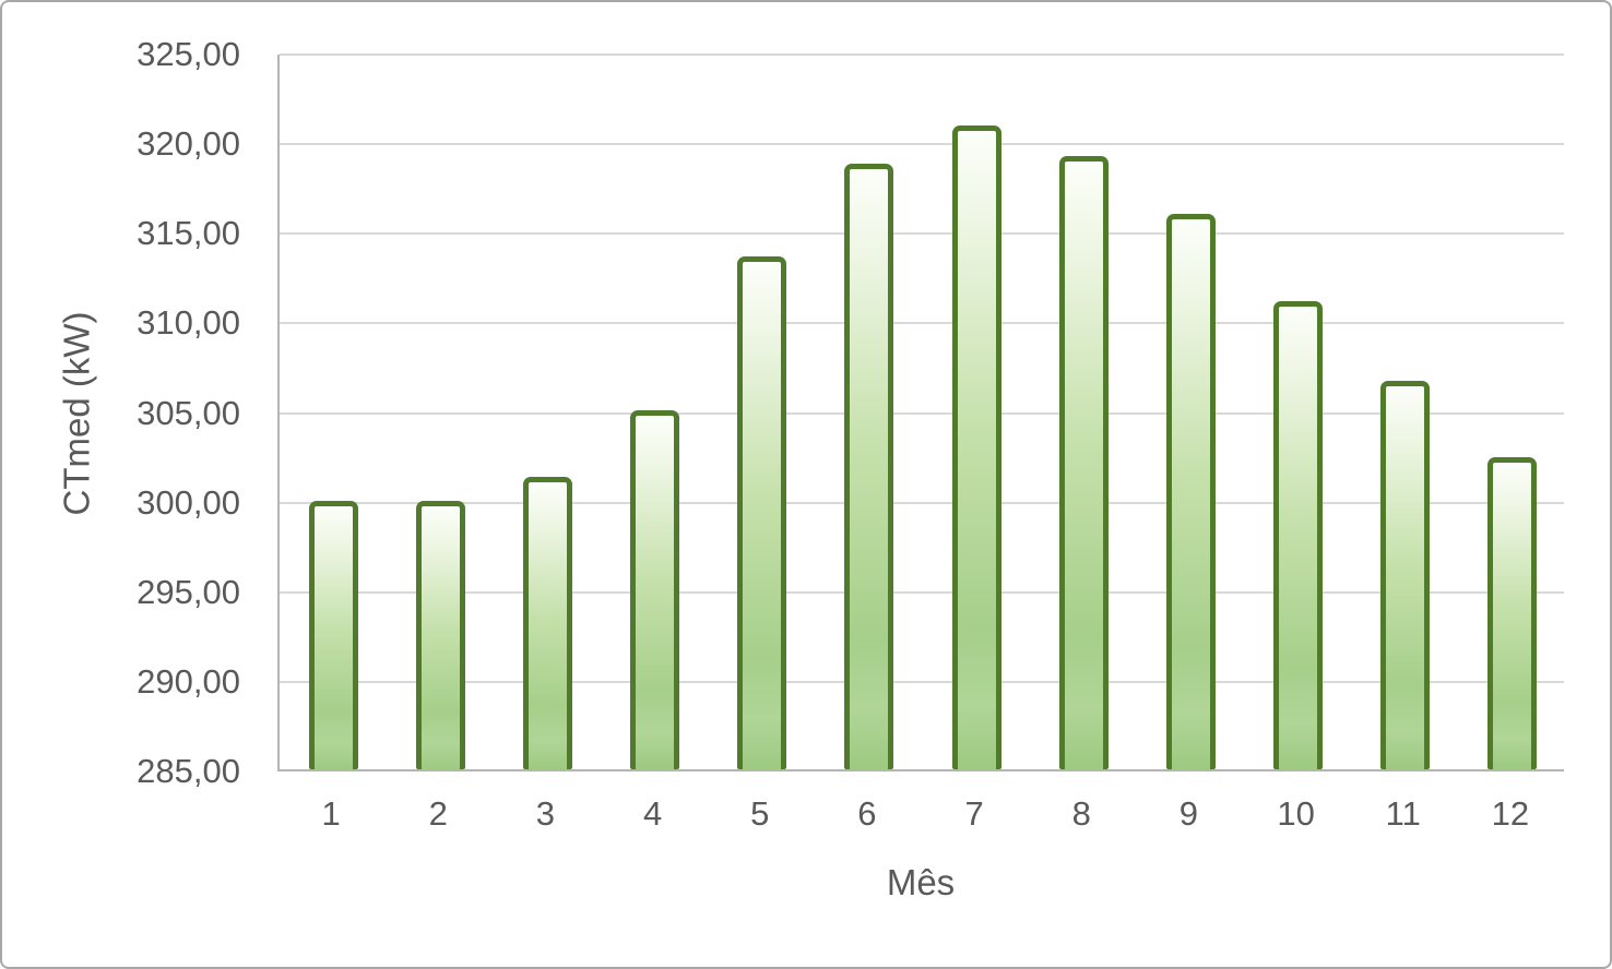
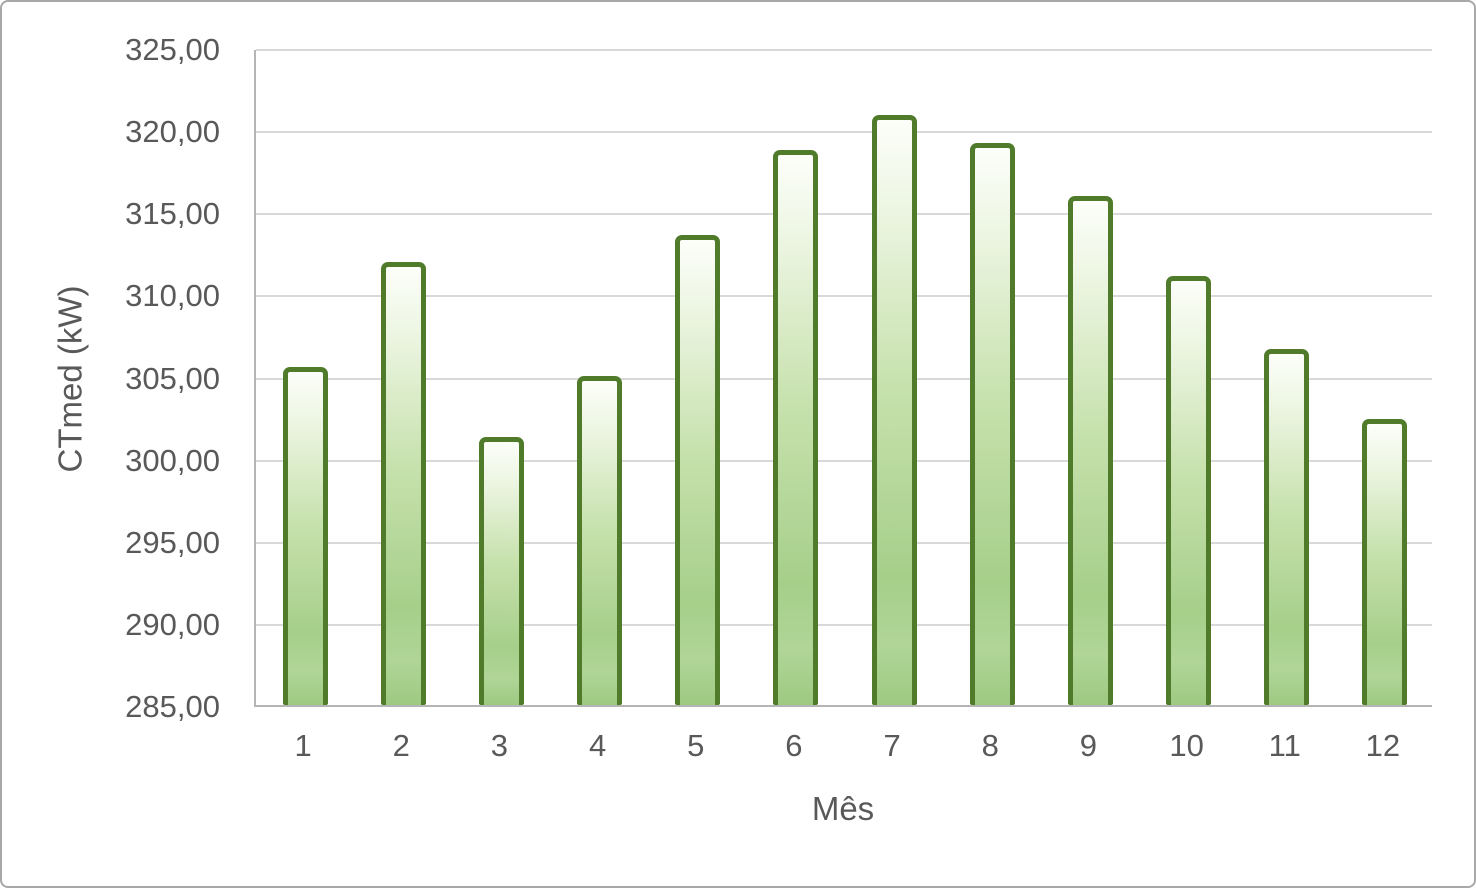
1: 300,0 -> 305,6
2: 300,0 -> 312,0
